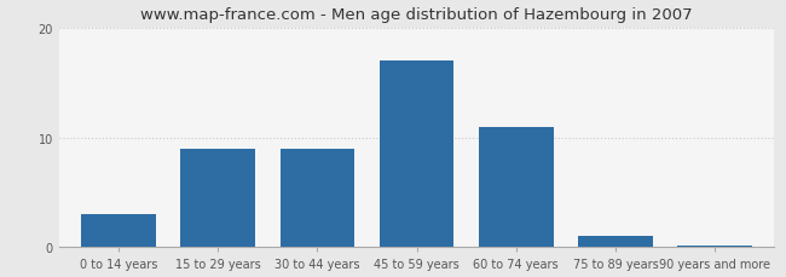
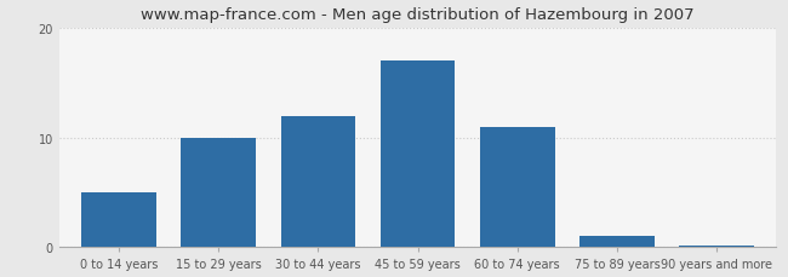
0 to 14 years: 3.0 -> 5.0
15 to 29 years: 9.0 -> 10.0
30 to 44 years: 9.0 -> 12.0
